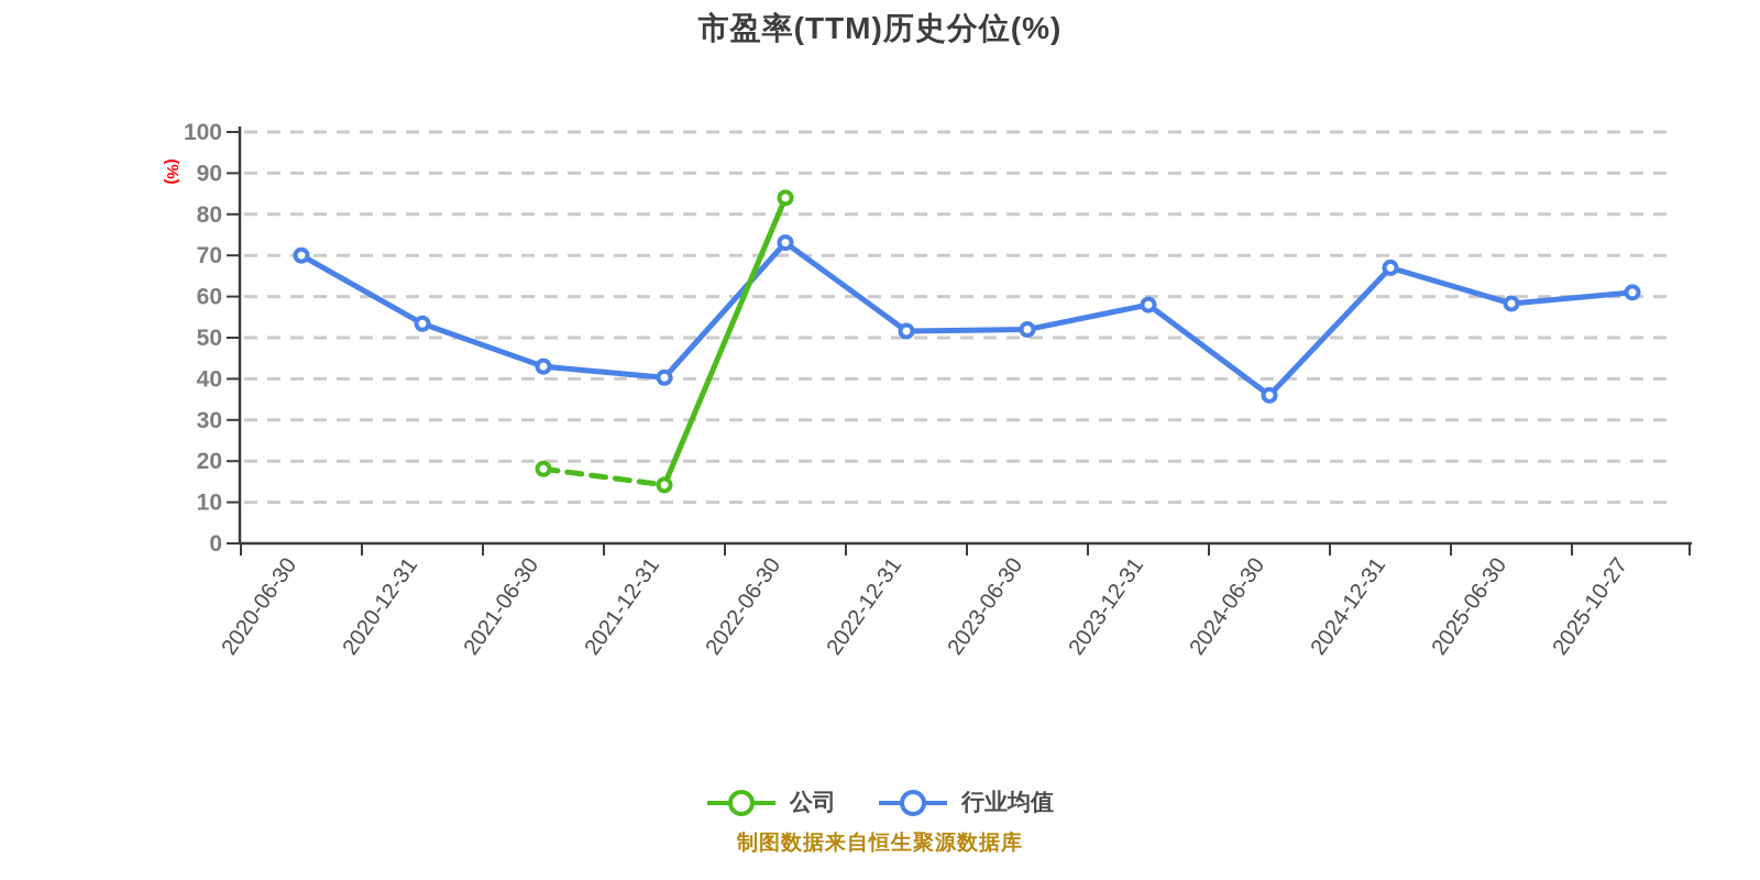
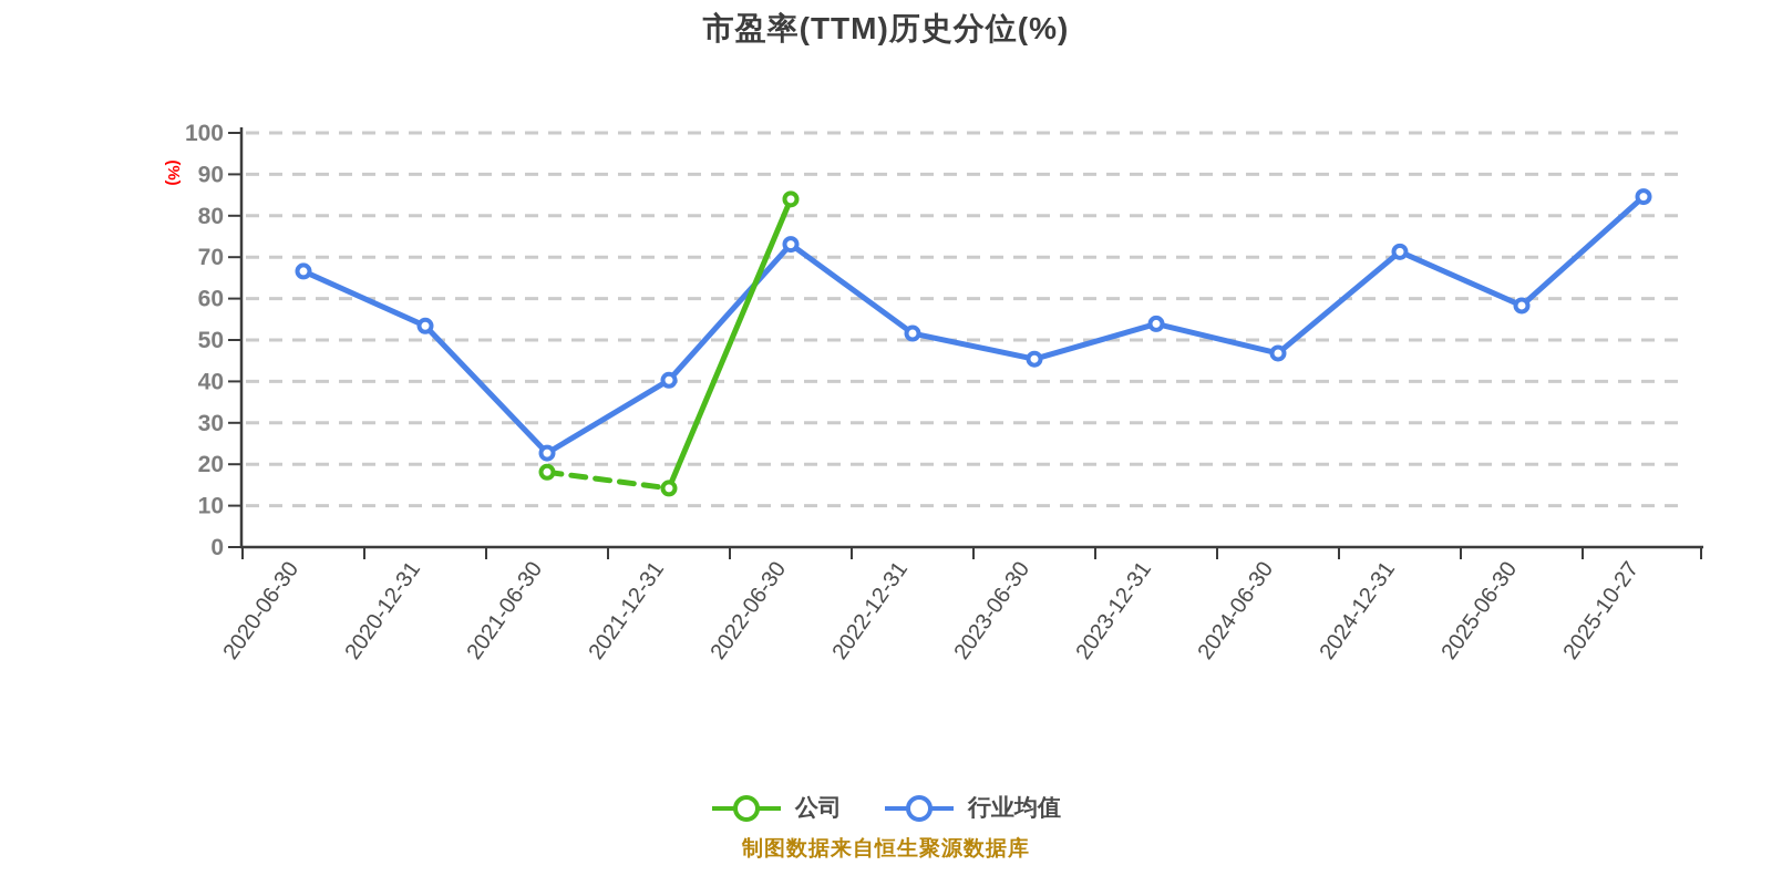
行业均值/2020-06-30: 70 -> 67
行业均值/2021-06-30: 43 -> 23
行业均值/2023-06-30: 52 -> 45
行业均值/2023-12-31: 58 -> 54
行业均值/2024-06-30: 36 -> 47
行业均值/2024-12-31: 67 -> 71
行业均值/2025-10-27: 61 -> 85
